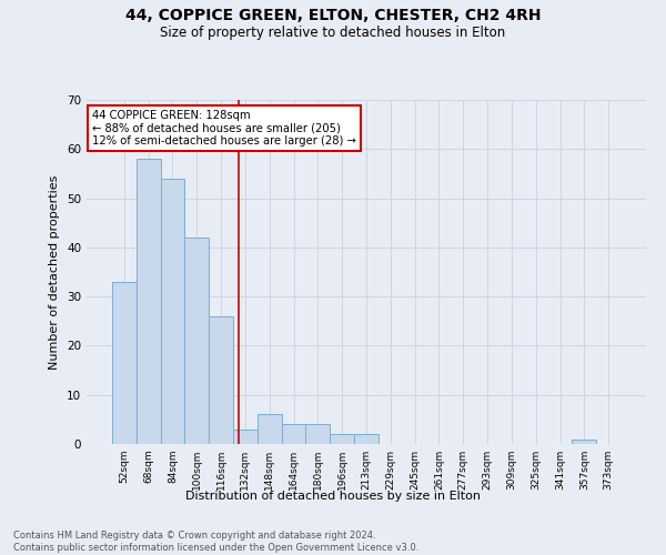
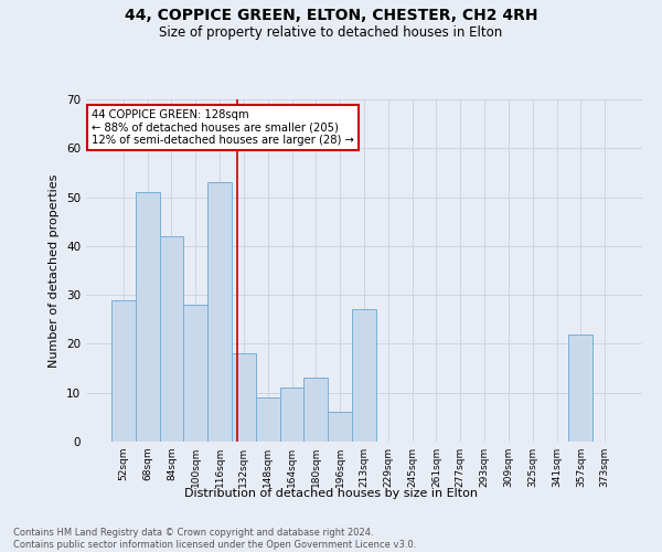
52sqm: 33 -> 29
68sqm: 58 -> 51
84sqm: 54 -> 42
100sqm: 42 -> 28
116sqm: 26 -> 53
132sqm: 3 -> 18
148sqm: 6 -> 9
164sqm: 4 -> 11
180sqm: 4 -> 13
196sqm: 2 -> 6
213sqm: 2 -> 27
357sqm: 1 -> 22
